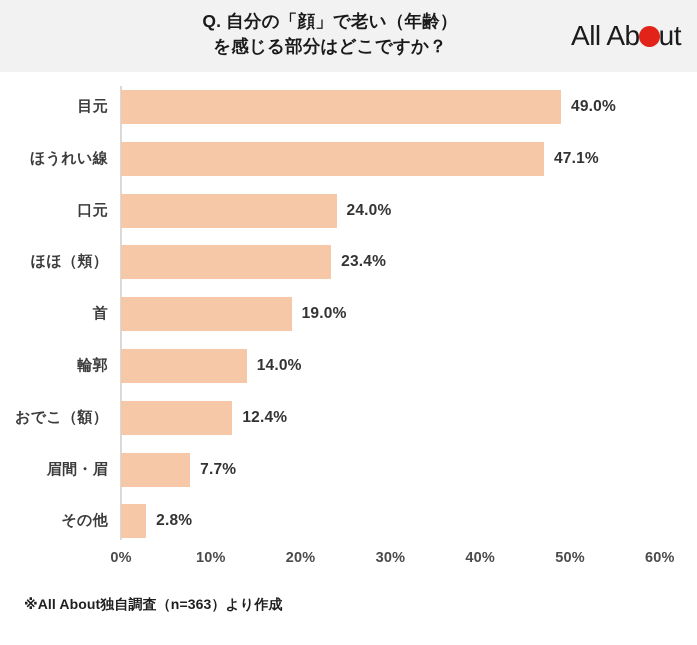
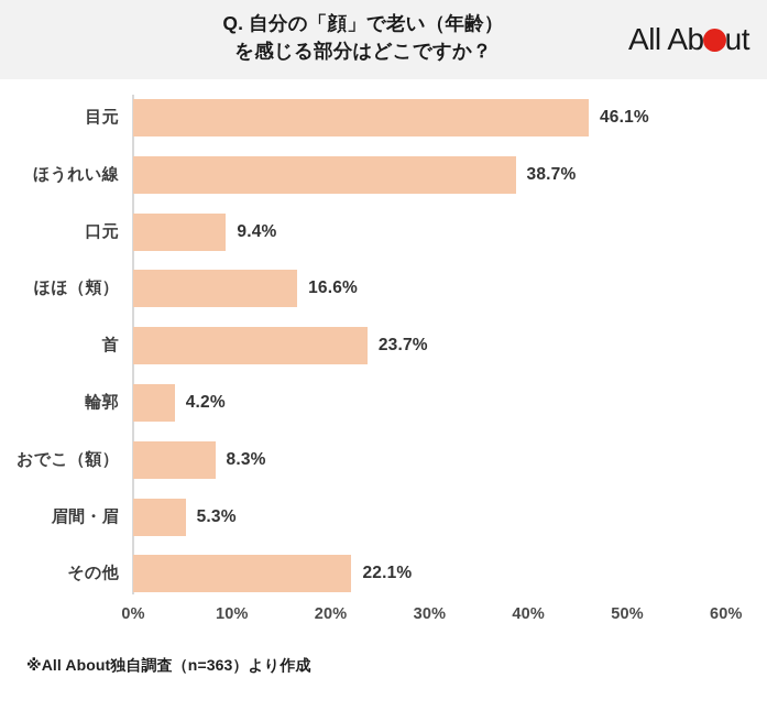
目元: 49.0% -> 46.1%
ほうれい線: 47.1% -> 38.7%
口元: 24.0% -> 9.4%
ほほ（頬）: 23.4% -> 16.6%
首: 19.0% -> 23.7%
輪郭: 14.0% -> 4.2%
おでこ（額）: 12.4% -> 8.3%
眉間・眉: 7.7% -> 5.3%
その他: 2.8% -> 22.1%
